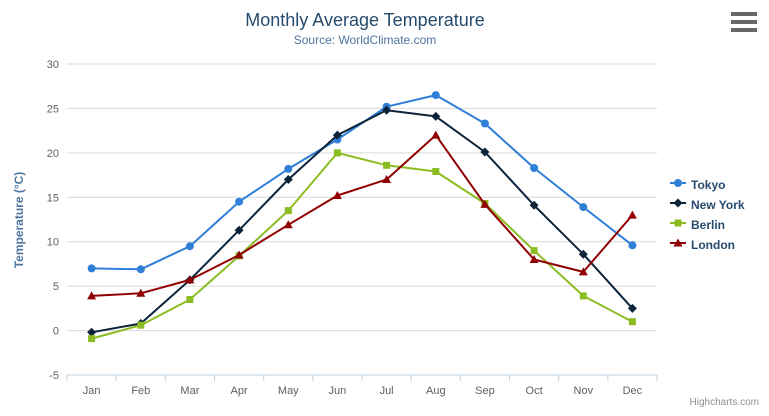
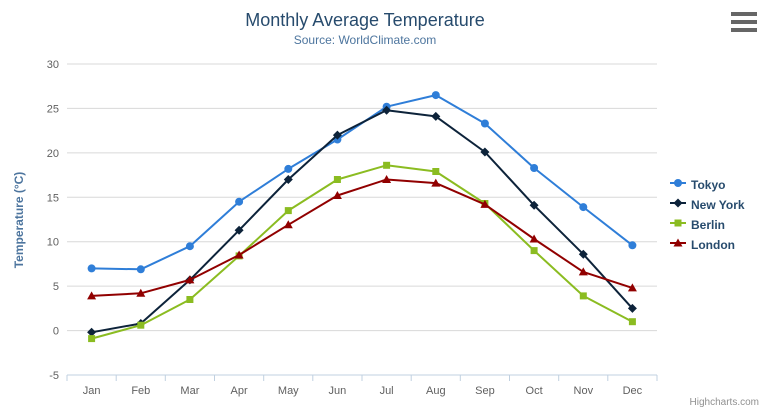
Berlin/Jun: 20 -> 17
London/Aug: 22 -> 17
London/Oct: 8 -> 10
London/Dec: 13 -> 5
